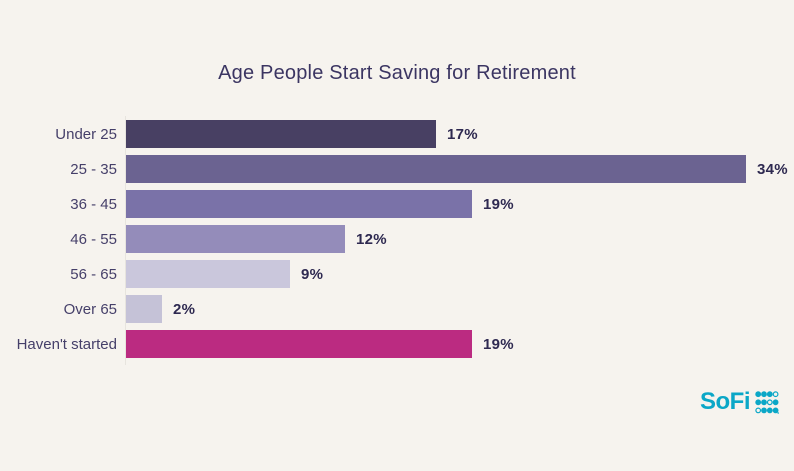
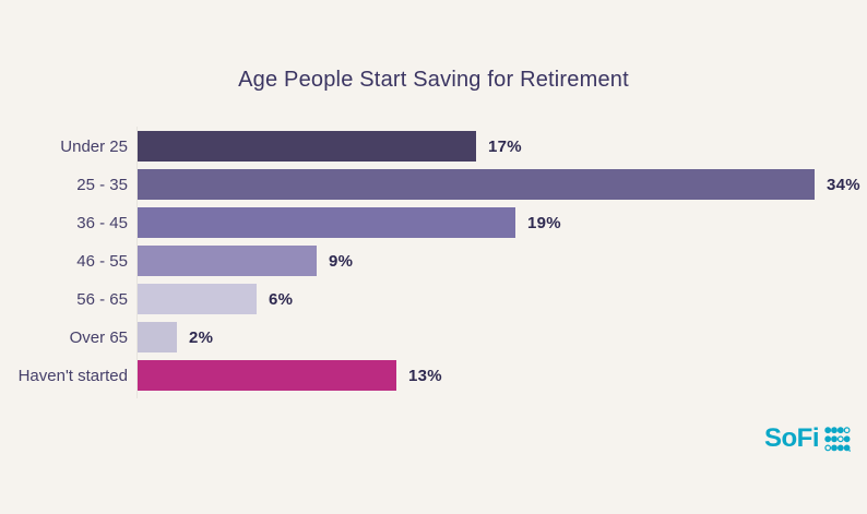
46 - 55: 12% -> 9%
56 - 65: 9% -> 6%
Haven't started: 19% -> 13%
